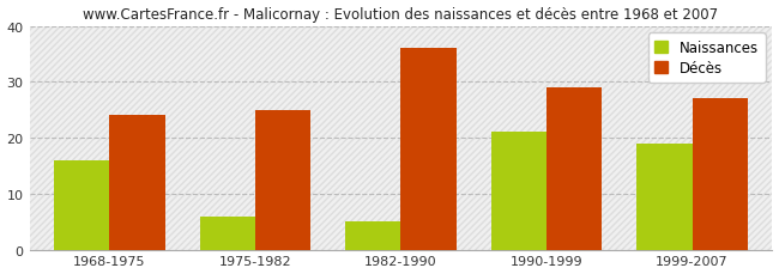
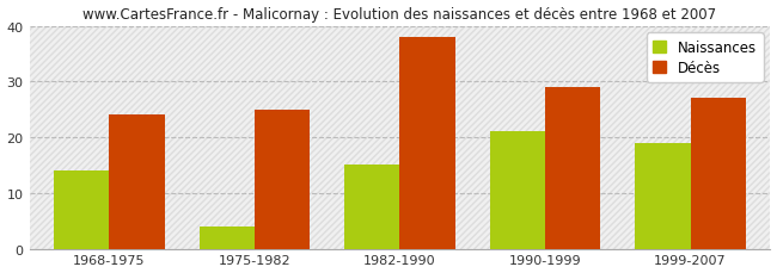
Naissances/1968-1975: 16 -> 14
Naissances/1975-1982: 6 -> 4
Naissances/1982-1990: 5 -> 15
Décès/1982-1990: 36 -> 38
